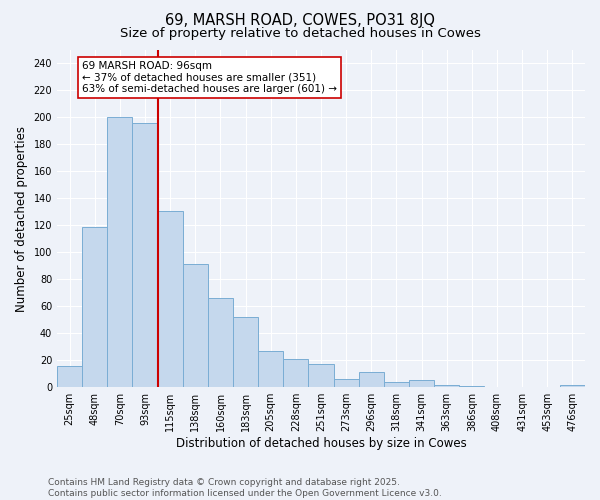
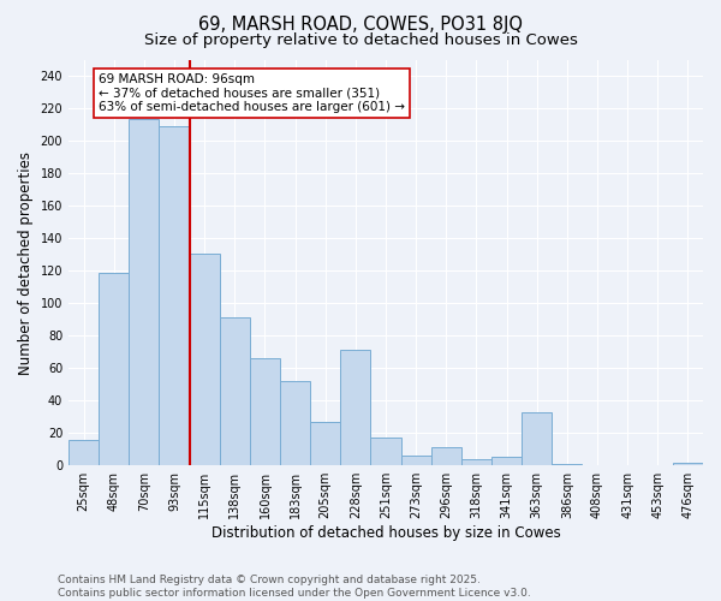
70sqm: 200 -> 214
93sqm: 196 -> 209
228sqm: 21 -> 71
363sqm: 2 -> 33
